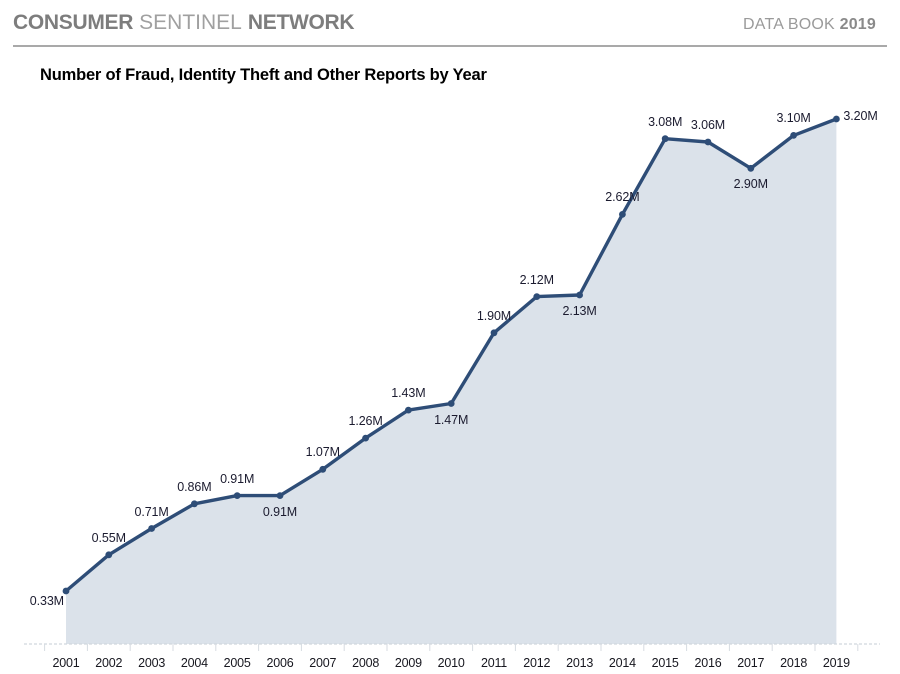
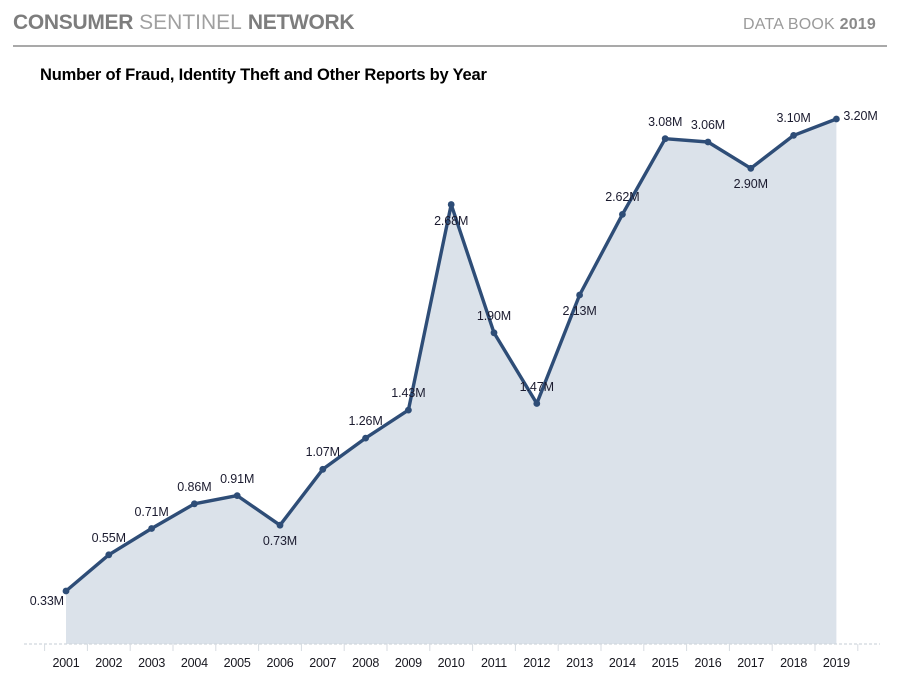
2006: 0.91M -> 0.73M
2010: 1.47M -> 2.68M
2012: 2.12M -> 1.47M
